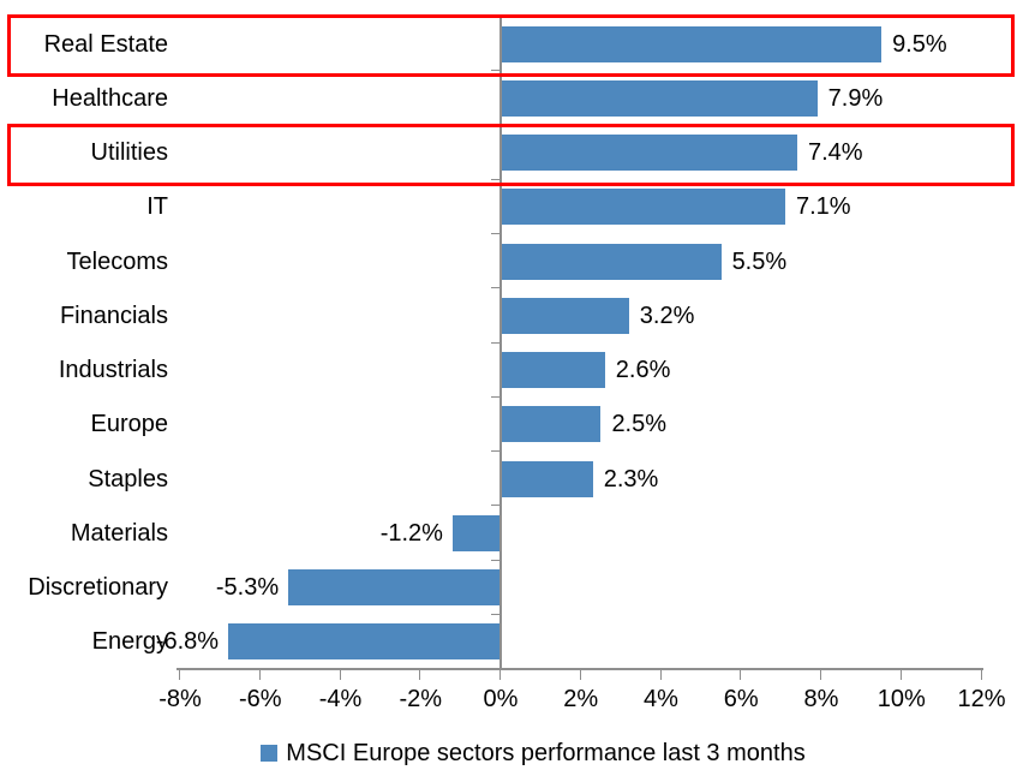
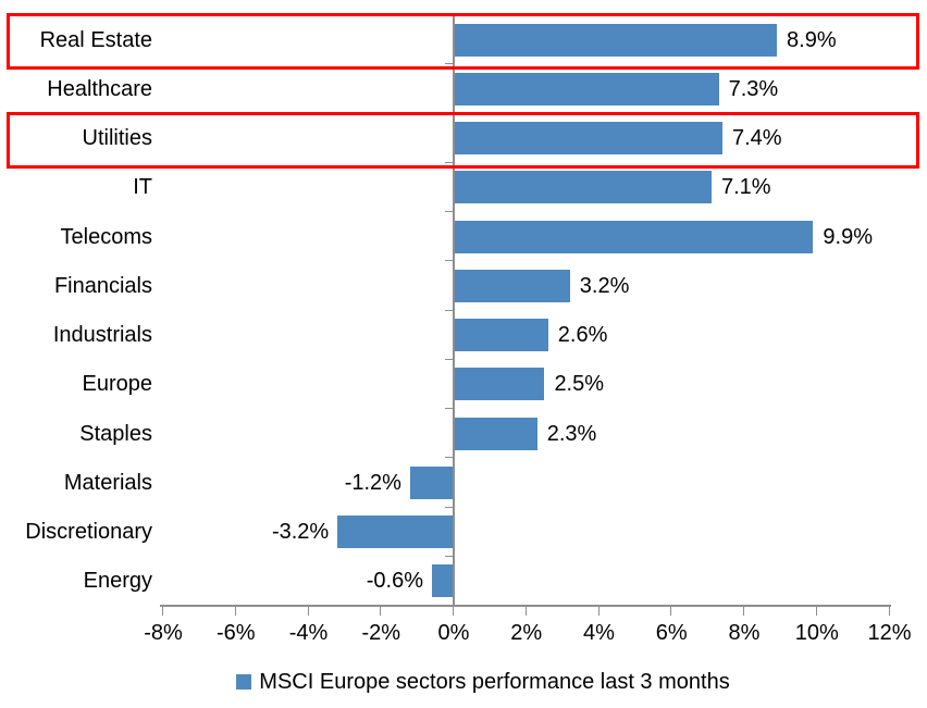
Real Estate: 9.5% -> 8.9%
Healthcare: 7.9% -> 7.3%
Telecoms: 5.5% -> 9.9%
Discretionary: -5.3% -> -3.2%
Energy: -6.8% -> -0.6%
